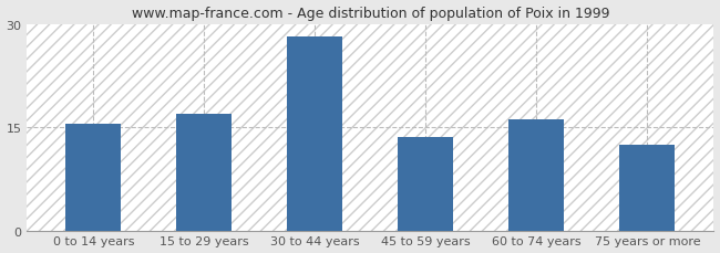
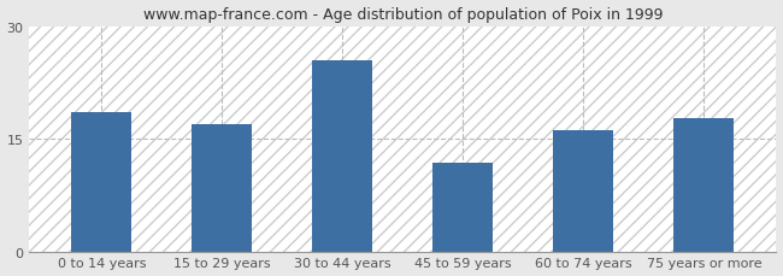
0 to 14 years: 15.5 -> 18.6
30 to 44 years: 28.2 -> 25.4
45 to 59 years: 13.5 -> 11.8
75 years or more: 12.5 -> 17.8
